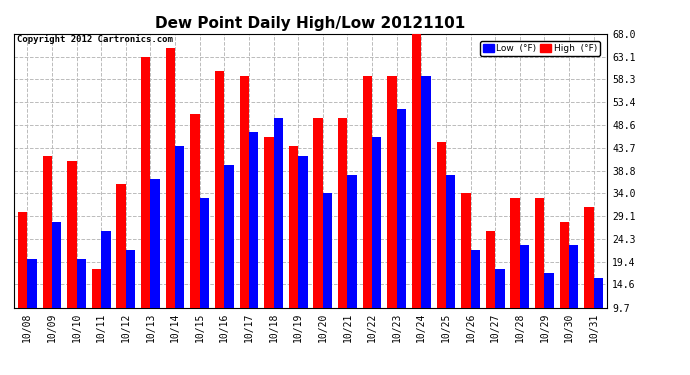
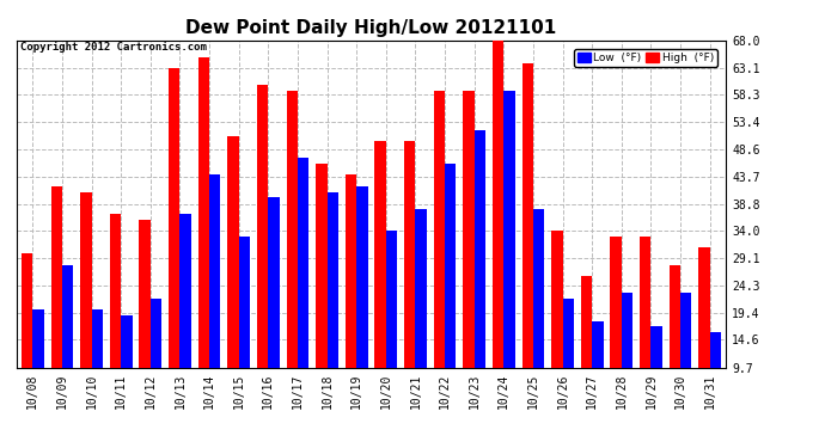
High (°F)/10/11: 18 -> 37
Low (°F)/10/11: 26 -> 19
Low (°F)/10/18: 50 -> 41
High (°F)/10/25: 45 -> 64
